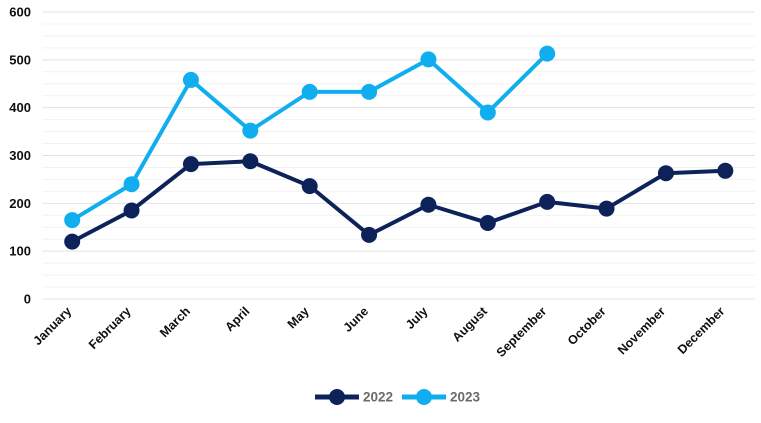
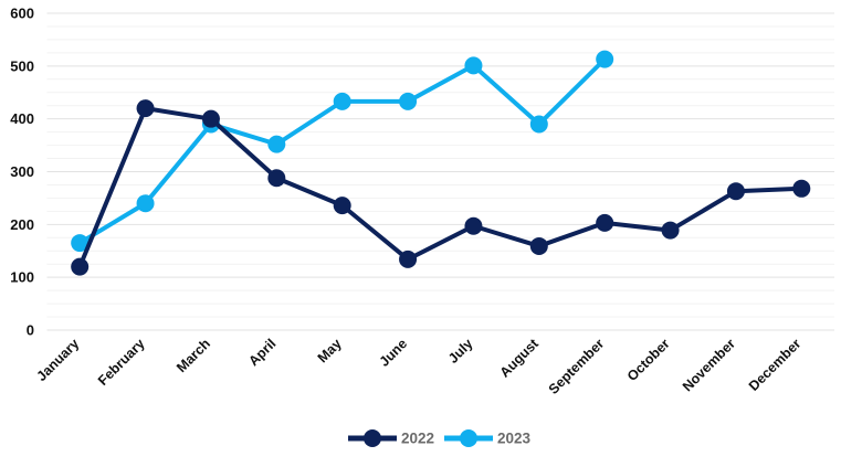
2022/February: 180 -> 420
2022/March: 280 -> 400
2023/March: 460 -> 390
